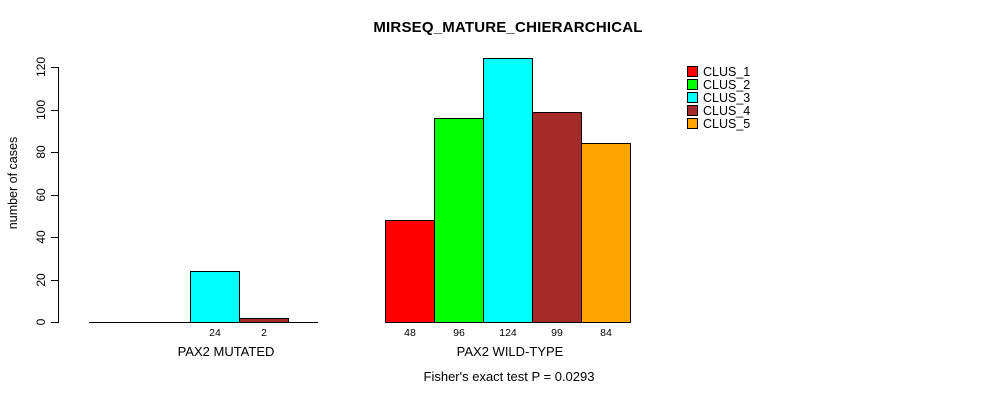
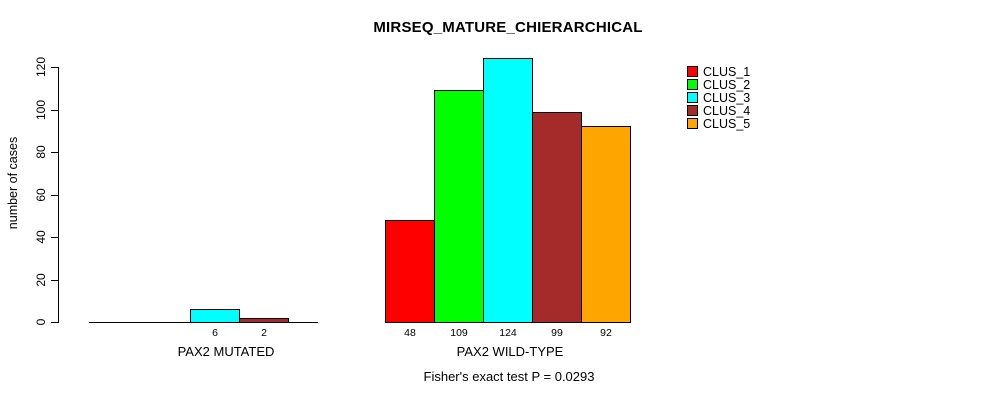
CLUS_3/PAX2 MUTATED: 24 -> 6
CLUS_2/PAX2 WILD-TYPE: 96 -> 109
CLUS_5/PAX2 WILD-TYPE: 84 -> 92
